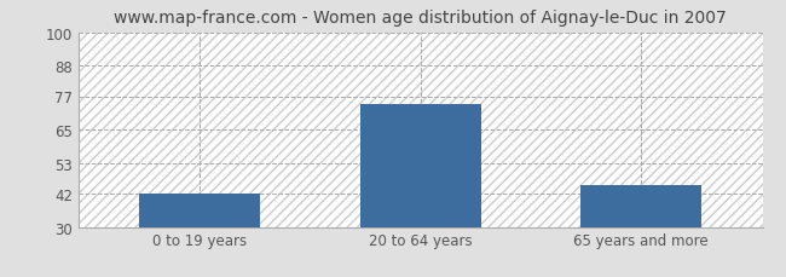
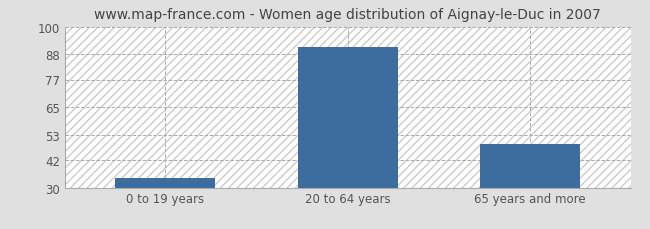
0 to 19 years: 42 -> 34
20 to 64 years: 74 -> 91
65 years and more: 45 -> 49
